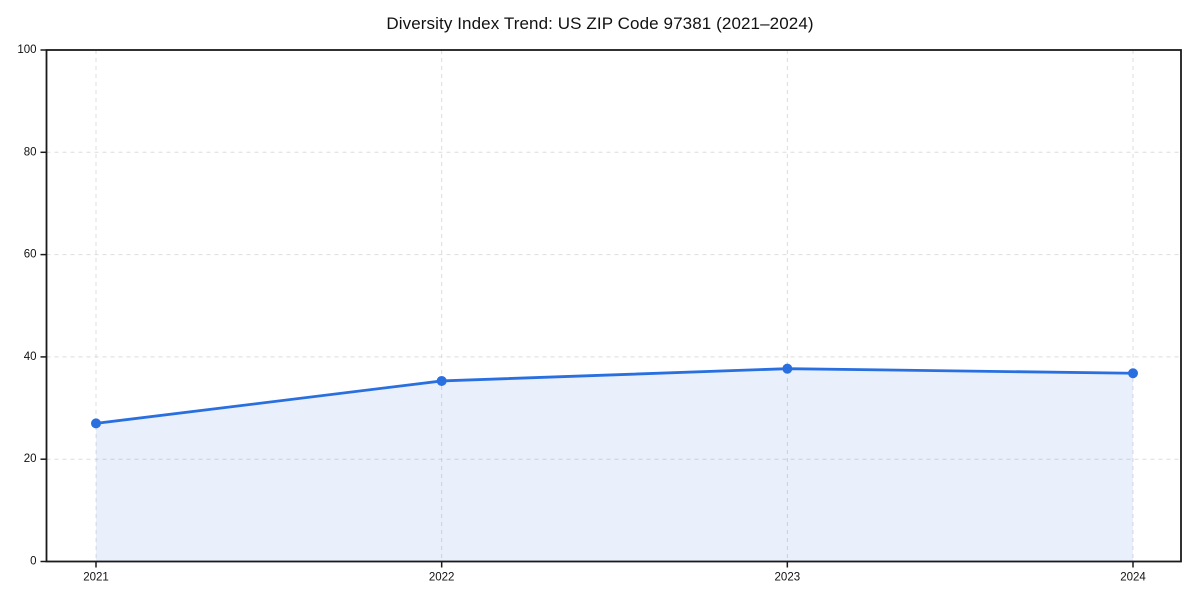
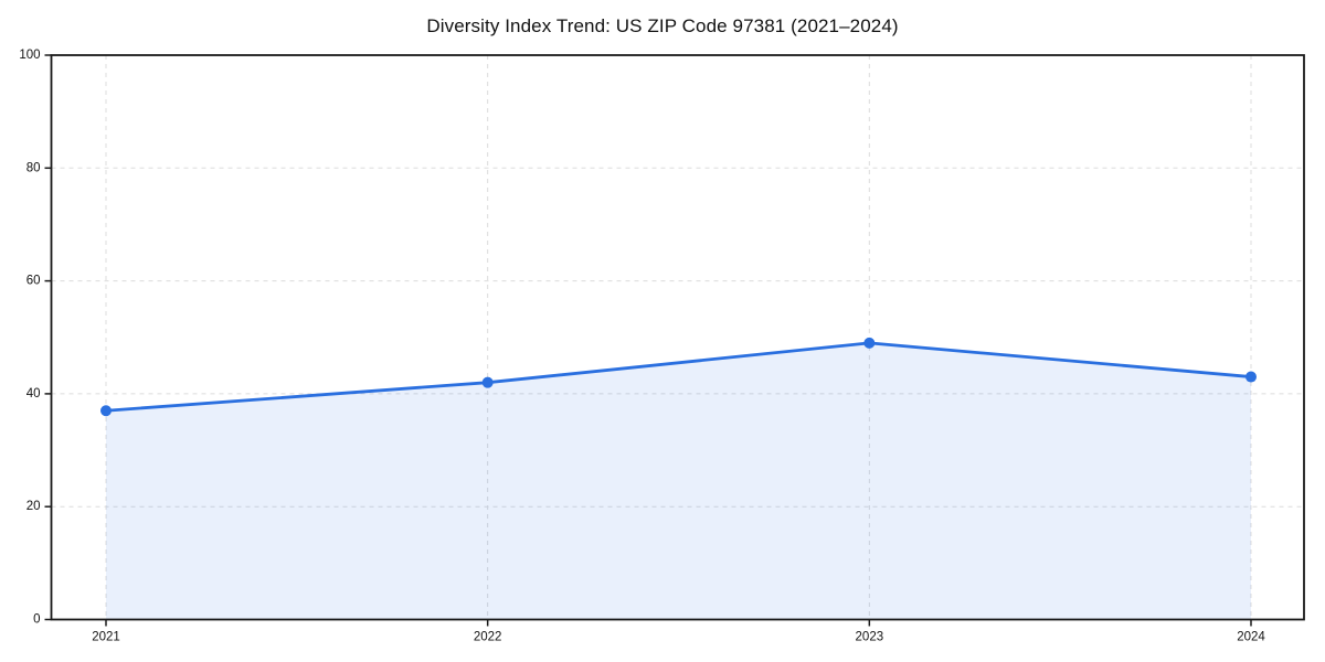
2021: 27 -> 37
2022: 35 -> 42
2023: 38 -> 49
2024: 37 -> 43
